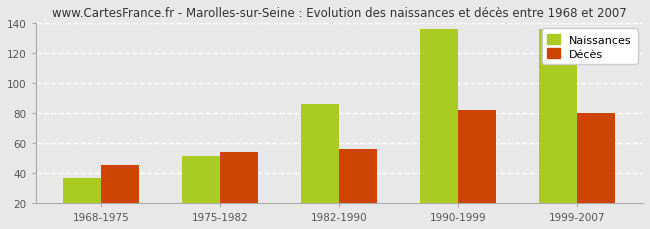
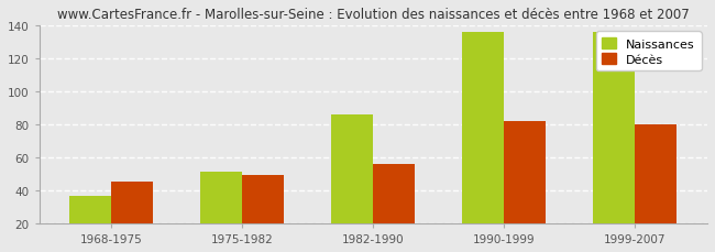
Décès/1975-1982: 54 -> 49
